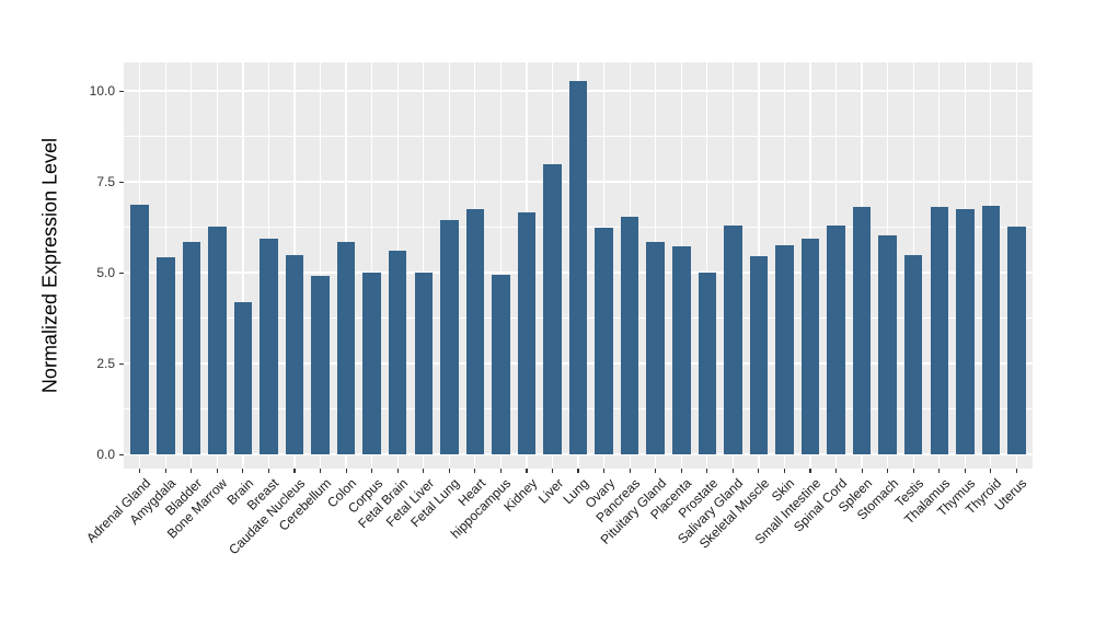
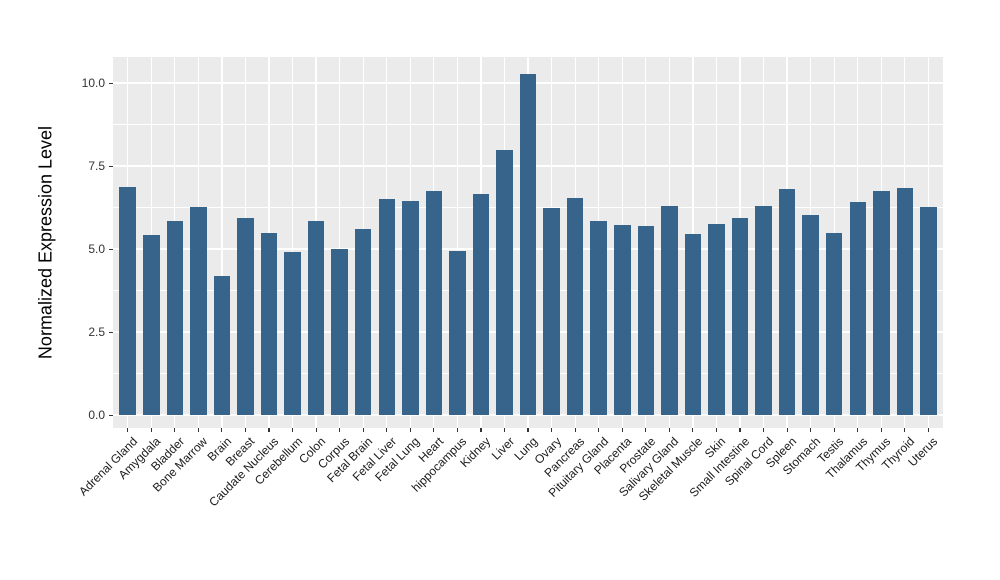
Fetal Liver: 5.0 -> 6.5
Prostate: 5.0 -> 5.7
Thalamus: 6.8 -> 6.4
